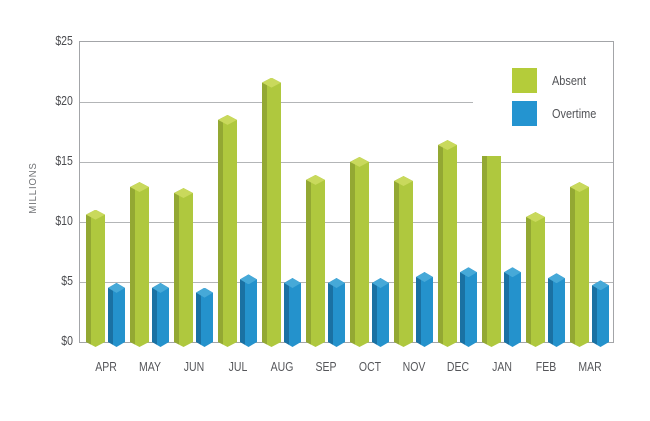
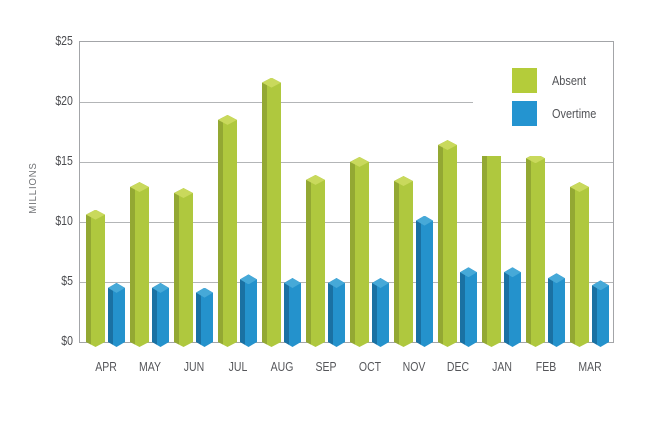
Overtime/NOV: $5.0 -> $9.7
Absent/FEB: $10.0 -> $14.9
